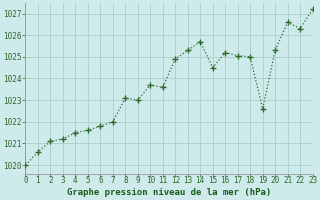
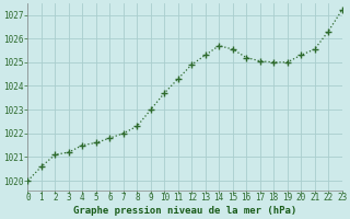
8: 1023.10 -> 1022.30
11: 1023.60 -> 1024.30
15: 1024.50 -> 1025.55
19: 1022.60 -> 1025.00
21: 1026.60 -> 1025.55
